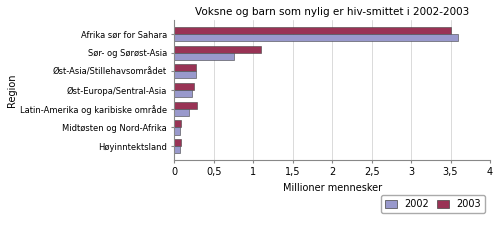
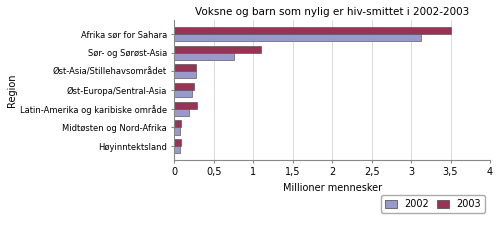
2002/Afrika sør for Sahara: 3,60 -> 3,12
